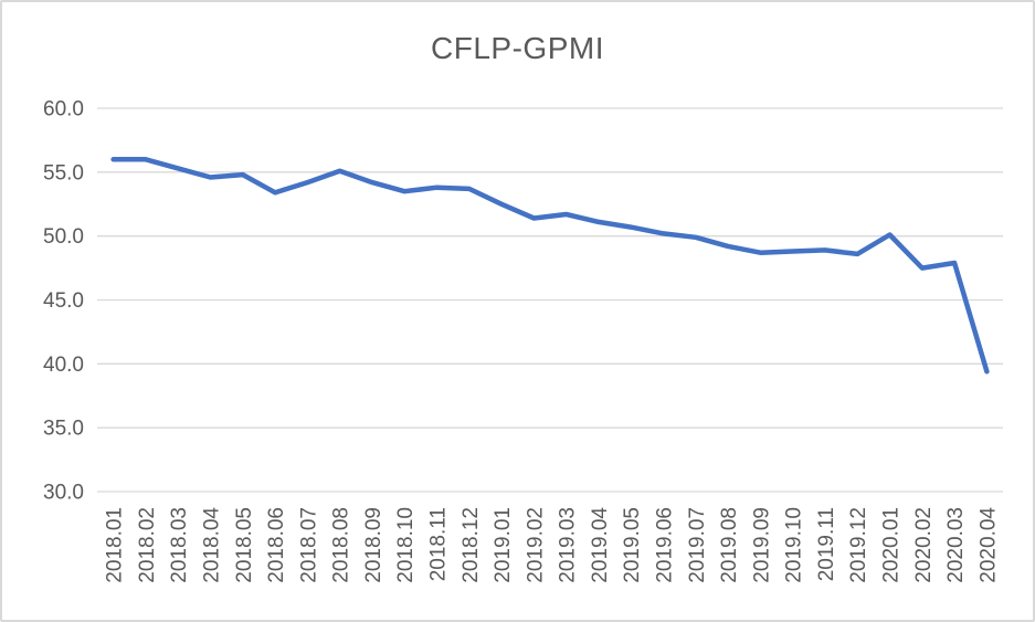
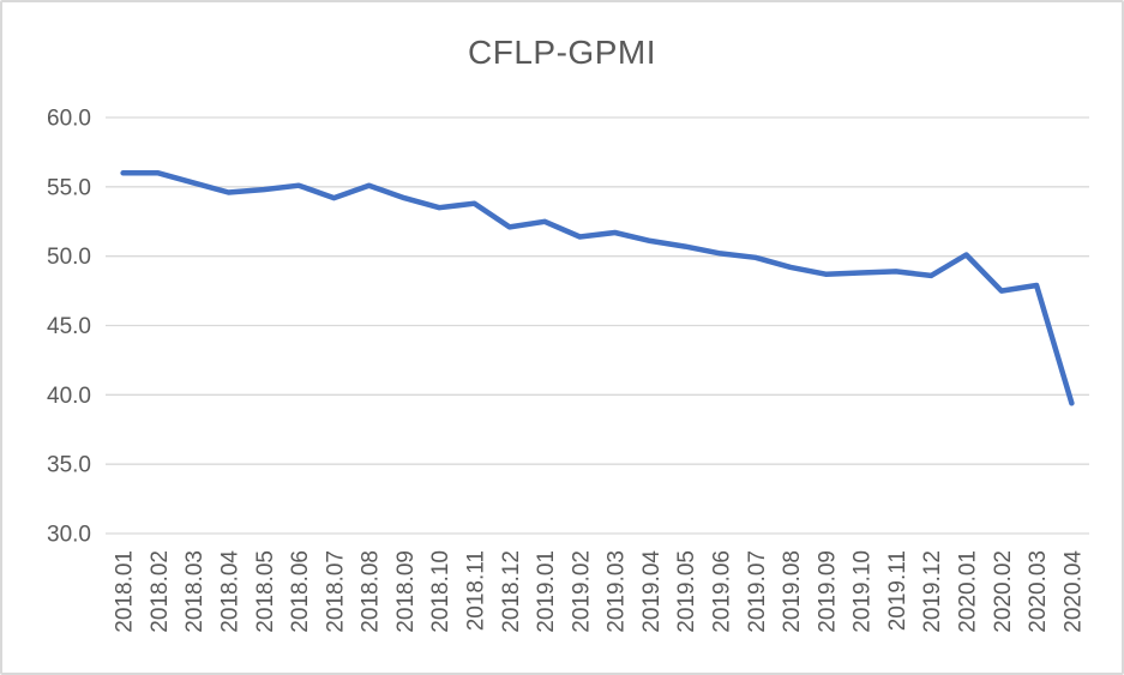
2018.06: 53.4 -> 55.1
2018.12: 53.7 -> 52.1
